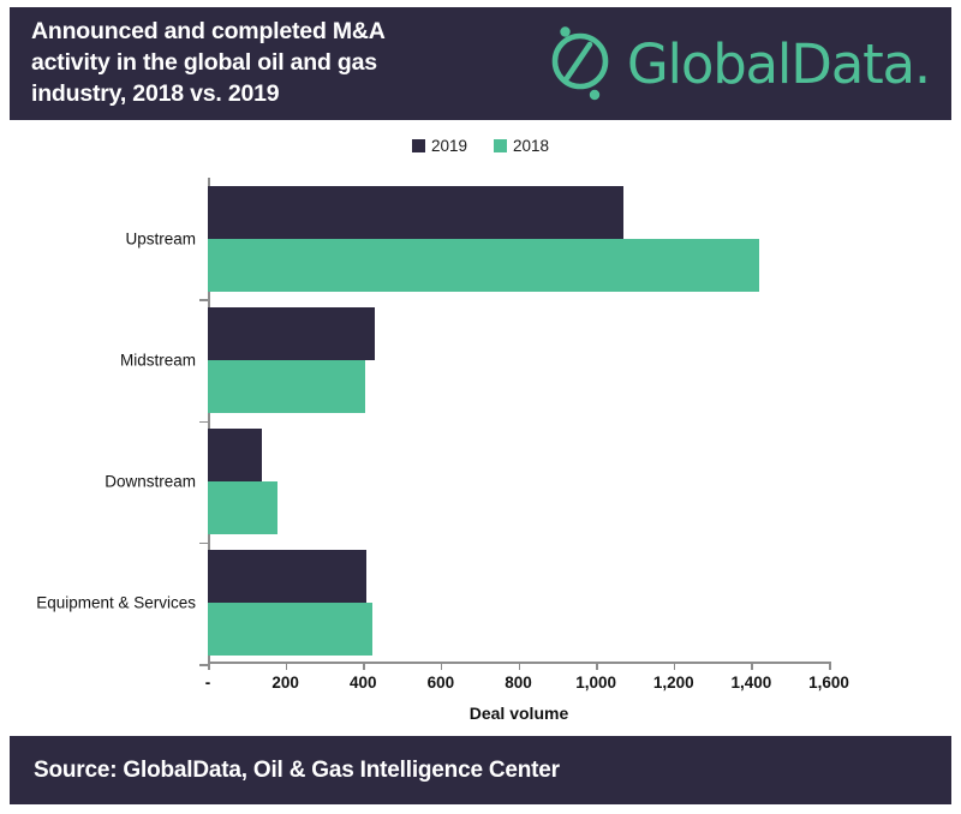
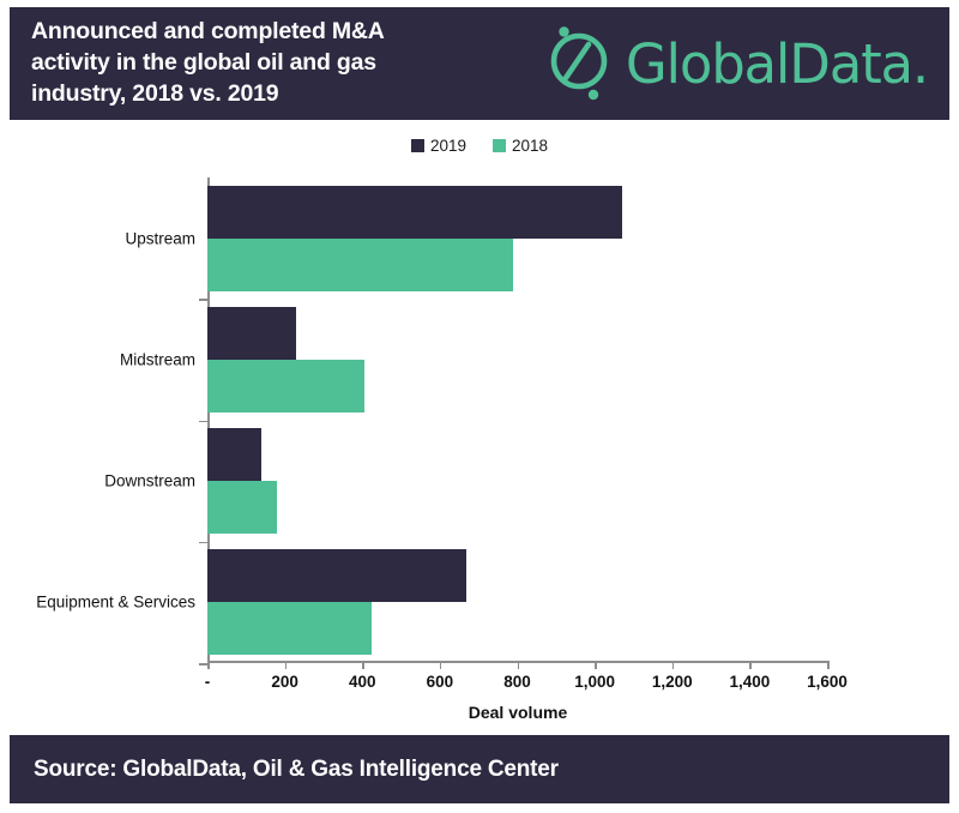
2018/Upstream: 1420 -> 790
2019/Midstream: 430 -> 230
2019/Equipment & Services: 410 -> 670
